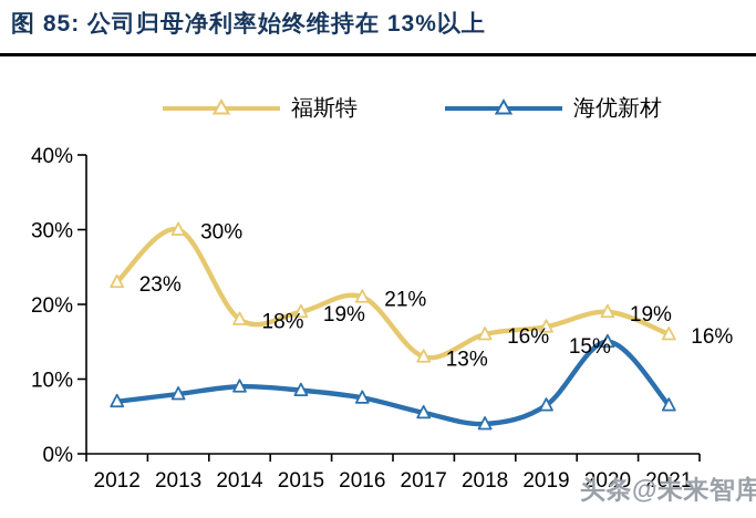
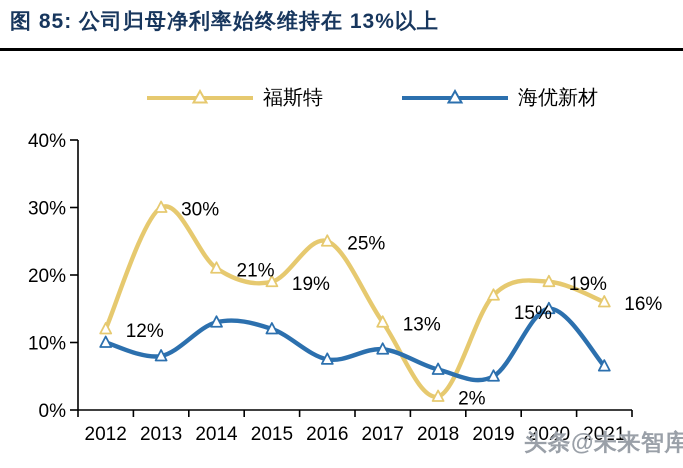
福斯特/2012: 23% -> 12%
海优新材/2012: 7% -> 10%
福斯特/2014: 18% -> 21%
海优新材/2014: 9% -> 13%
海优新材/2015: 8% -> 12%
福斯特/2016: 21% -> 25%
海优新材/2017: 6% -> 9%
福斯特/2018: 16% -> 2%
海优新材/2018: 4% -> 6%
海优新材/2019: 6% -> 5%
